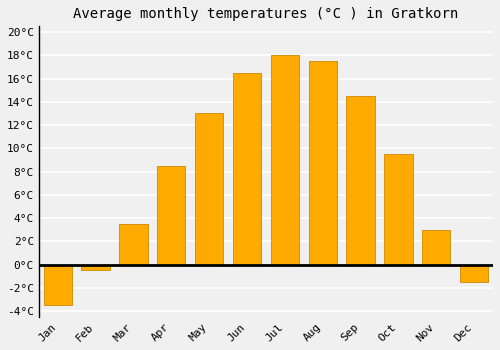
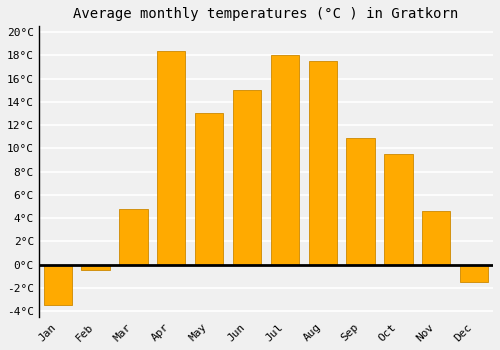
Mar: 3.5°C -> 4.8°C
Apr: 8.5°C -> 18.4°C
Jun: 16.5°C -> 15.0°C
Sep: 14.5°C -> 10.9°C
Nov: 3.0°C -> 4.6°C
